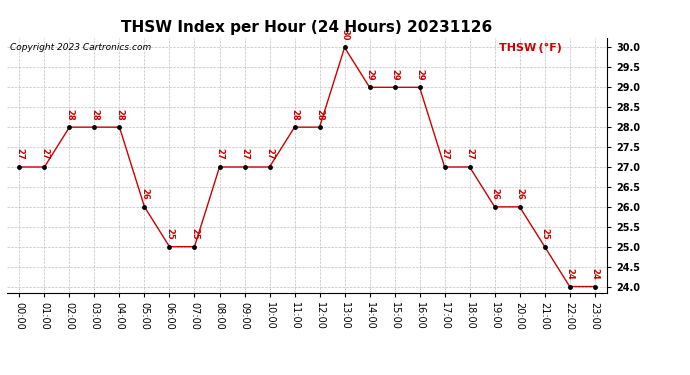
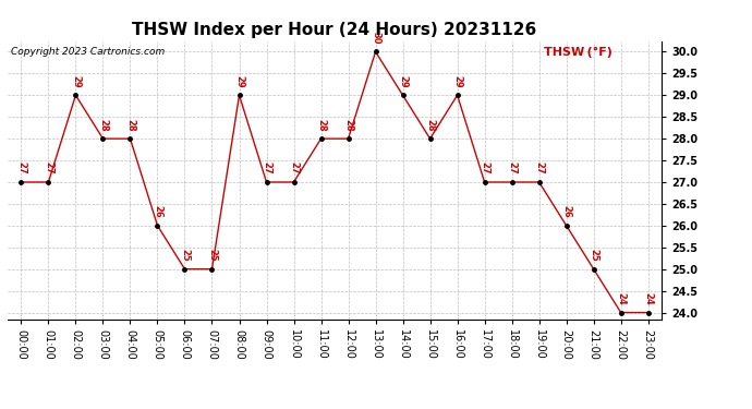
02:00: 28 -> 29
08:00: 27 -> 29
15:00: 29 -> 28
19:00: 26 -> 27
